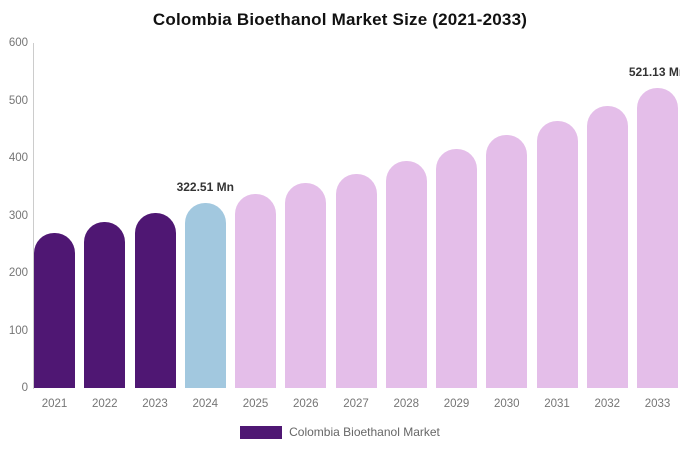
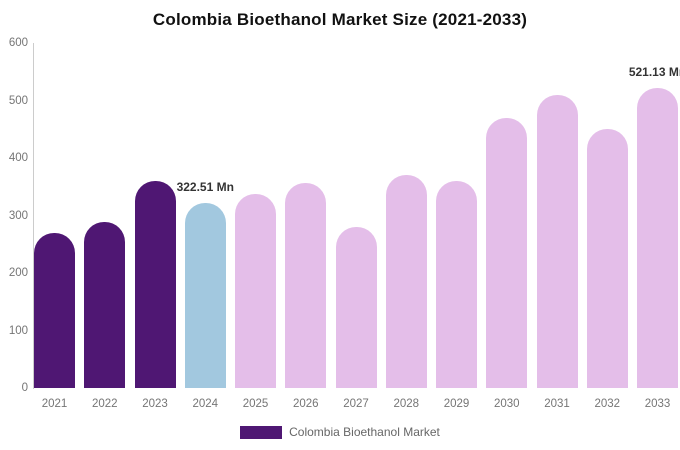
2023: 300 -> 360
2027: 370 -> 280
2028: 390 -> 370
2029: 420 -> 360
2030: 440 -> 470
2031: 460 -> 510
2032: 490 -> 450
